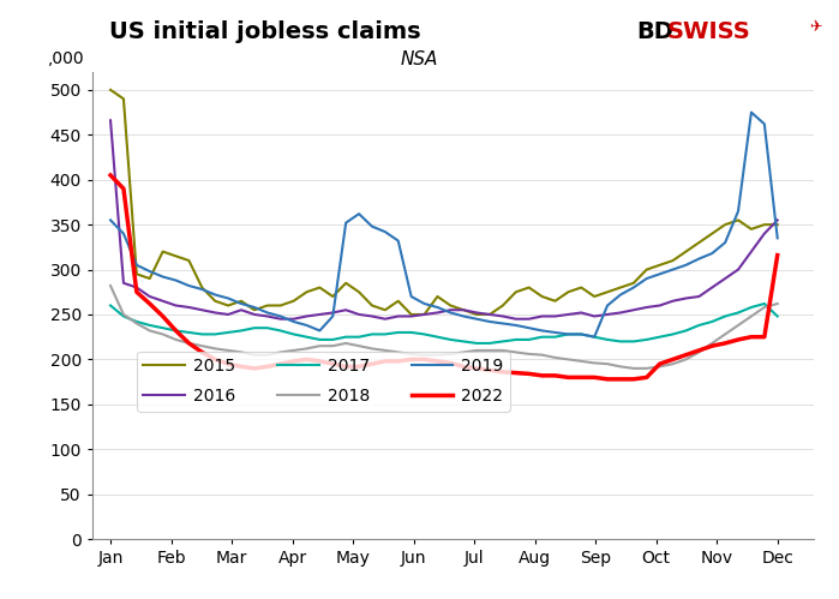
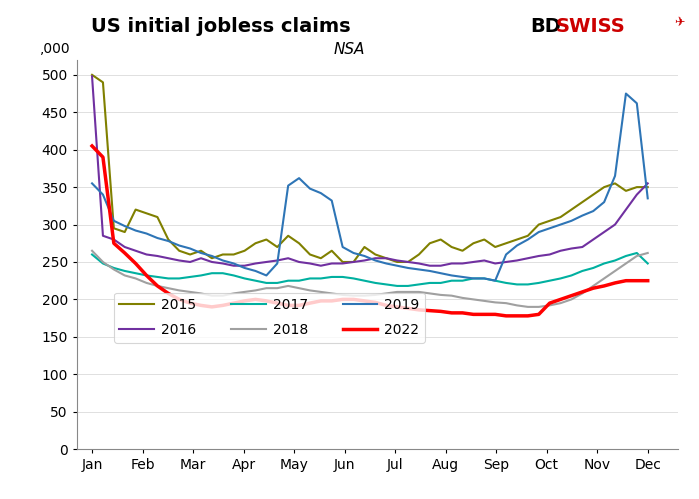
2016/Jan: 466 -> 498
2018/Jan: 282 -> 265
2022/Dec: 316 -> 225
